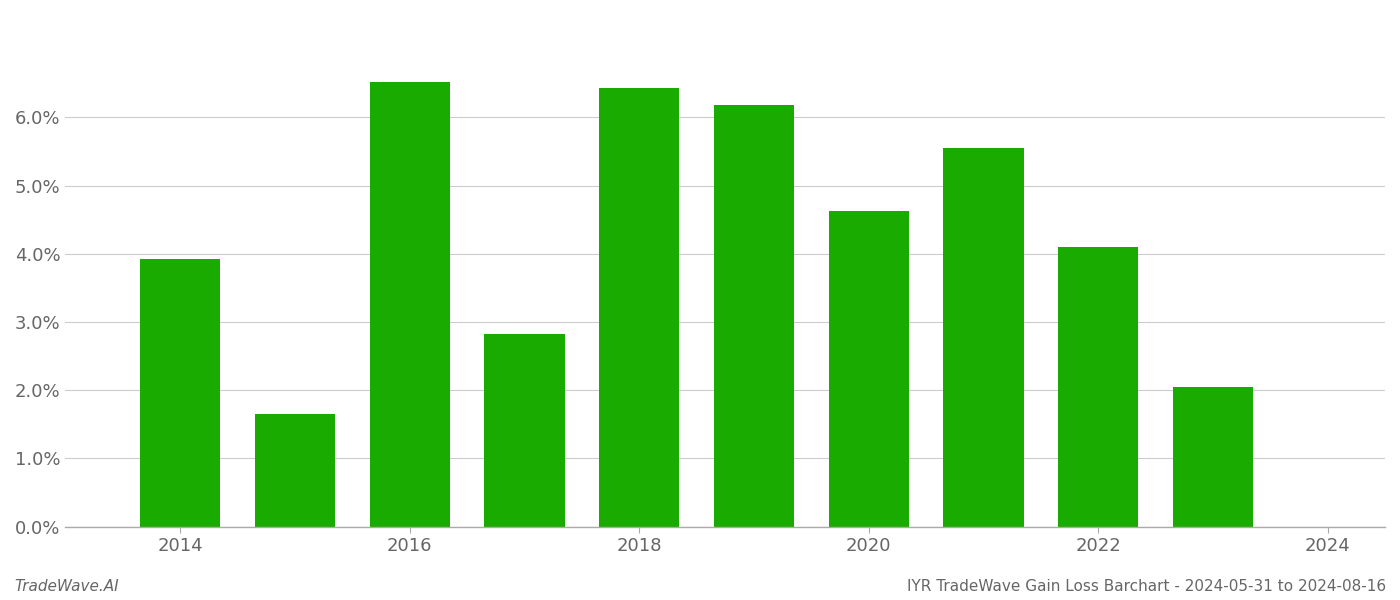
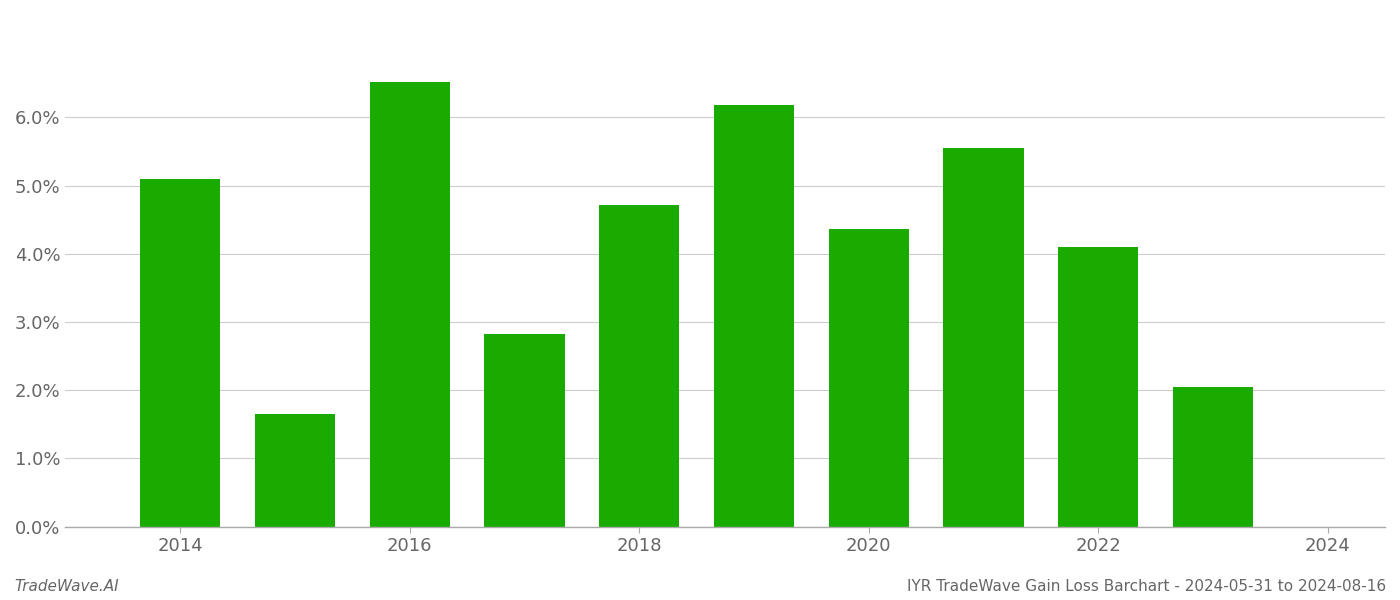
2014: 3.92% -> 5.10%
2018: 6.43% -> 4.72%
2020: 4.63% -> 4.36%
